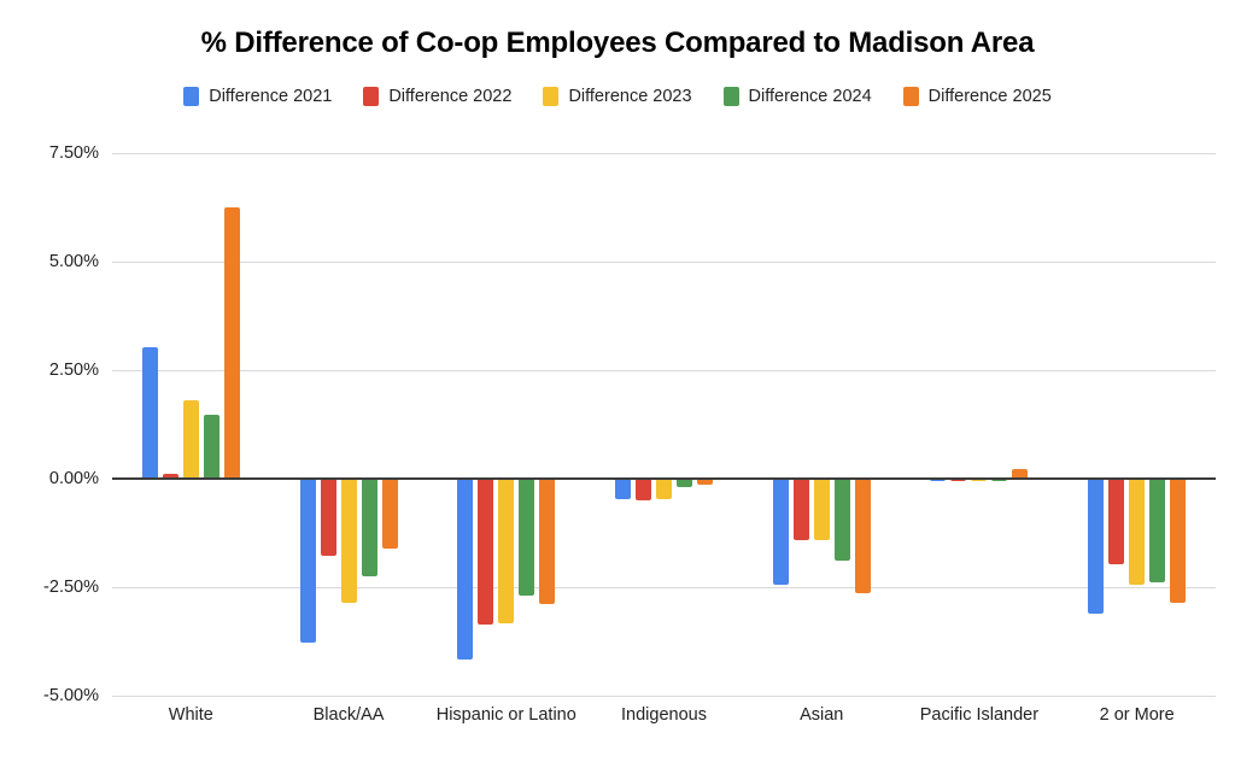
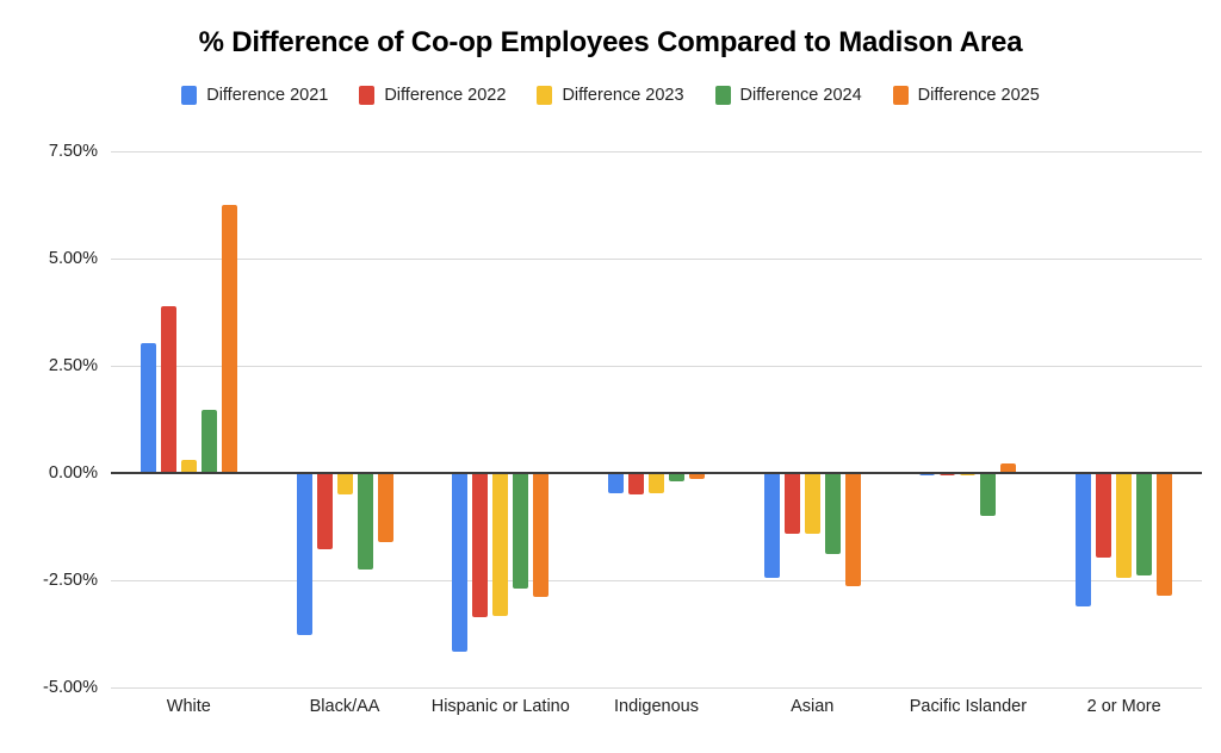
Difference 2022/White: 0.1% -> 3.9%
Difference 2023/White: 1.8% -> 0.3%
Difference 2023/Black/AA: -2.9% -> -0.5%
Difference 2024/Pacific Islander: -0.1% -> -1.0%
